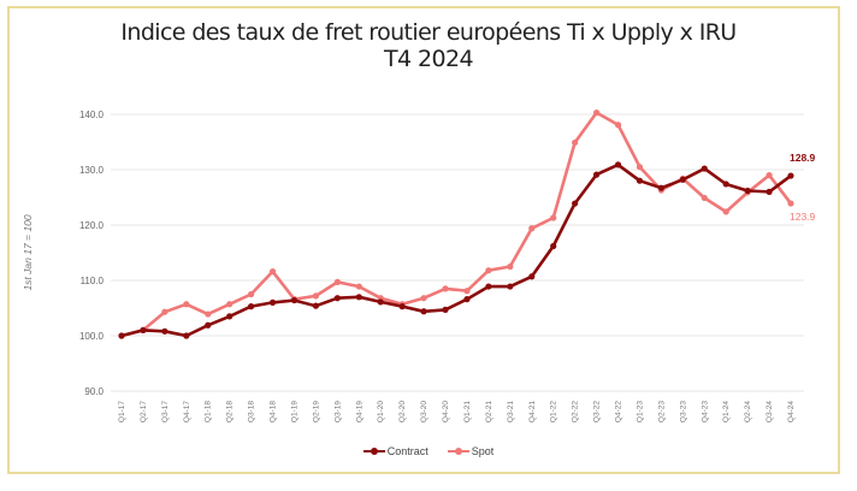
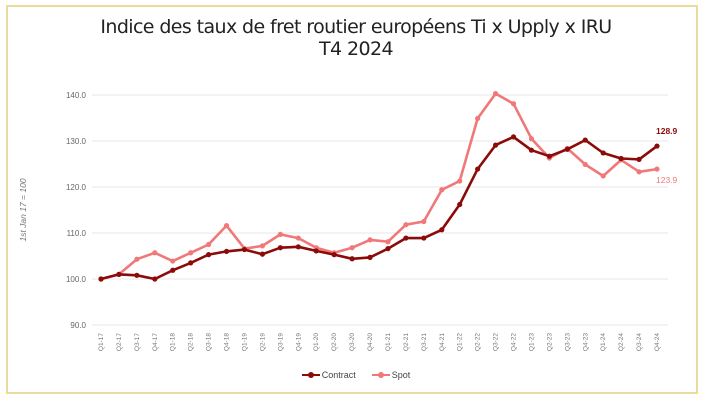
Spot/Q3-24: 129 -> 123
